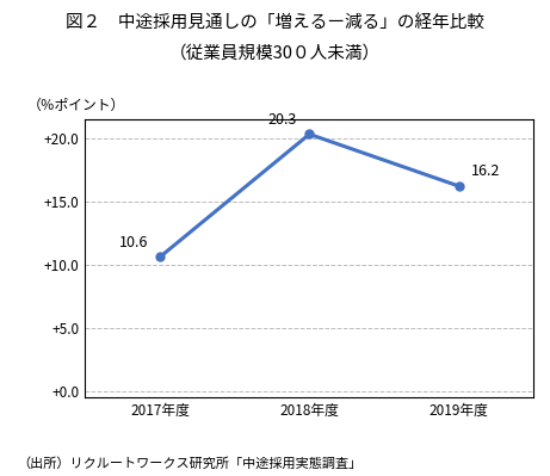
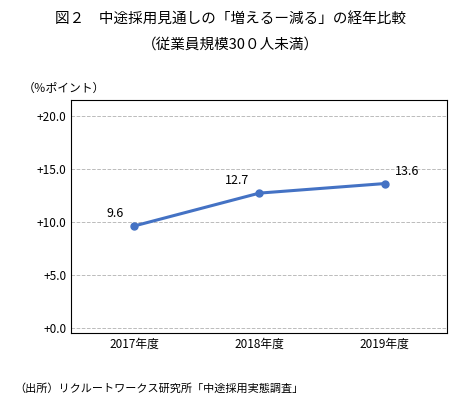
2017年度: 10.6 -> 9.6
2018年度: 20.3 -> 12.7
2019年度: 16.2 -> 13.6
